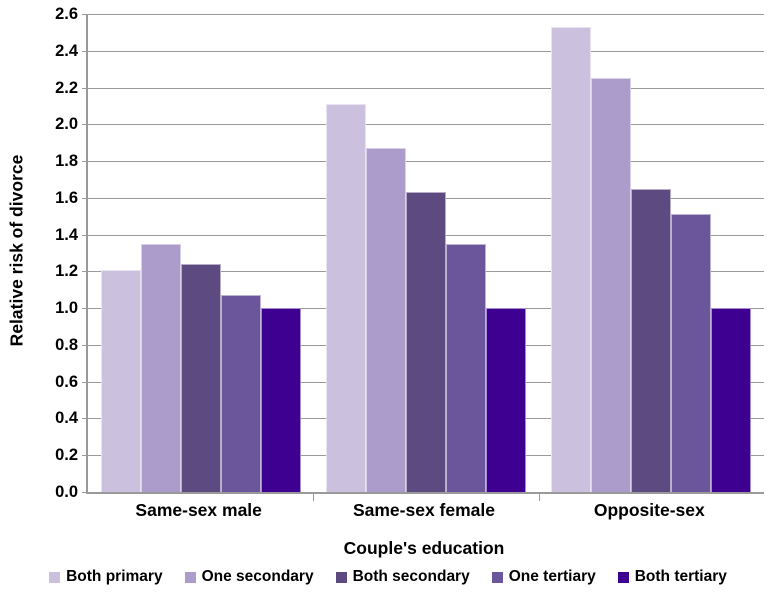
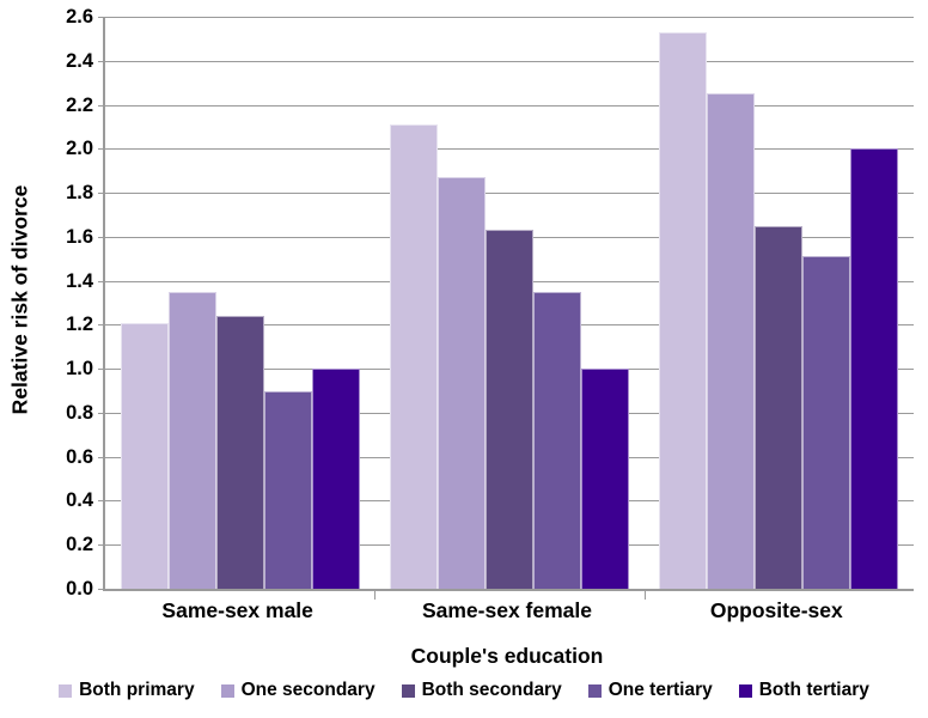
One tertiary/Same-sex male: 1.07 -> 0.90
Both tertiary/Opposite-sex: 1 -> 2
